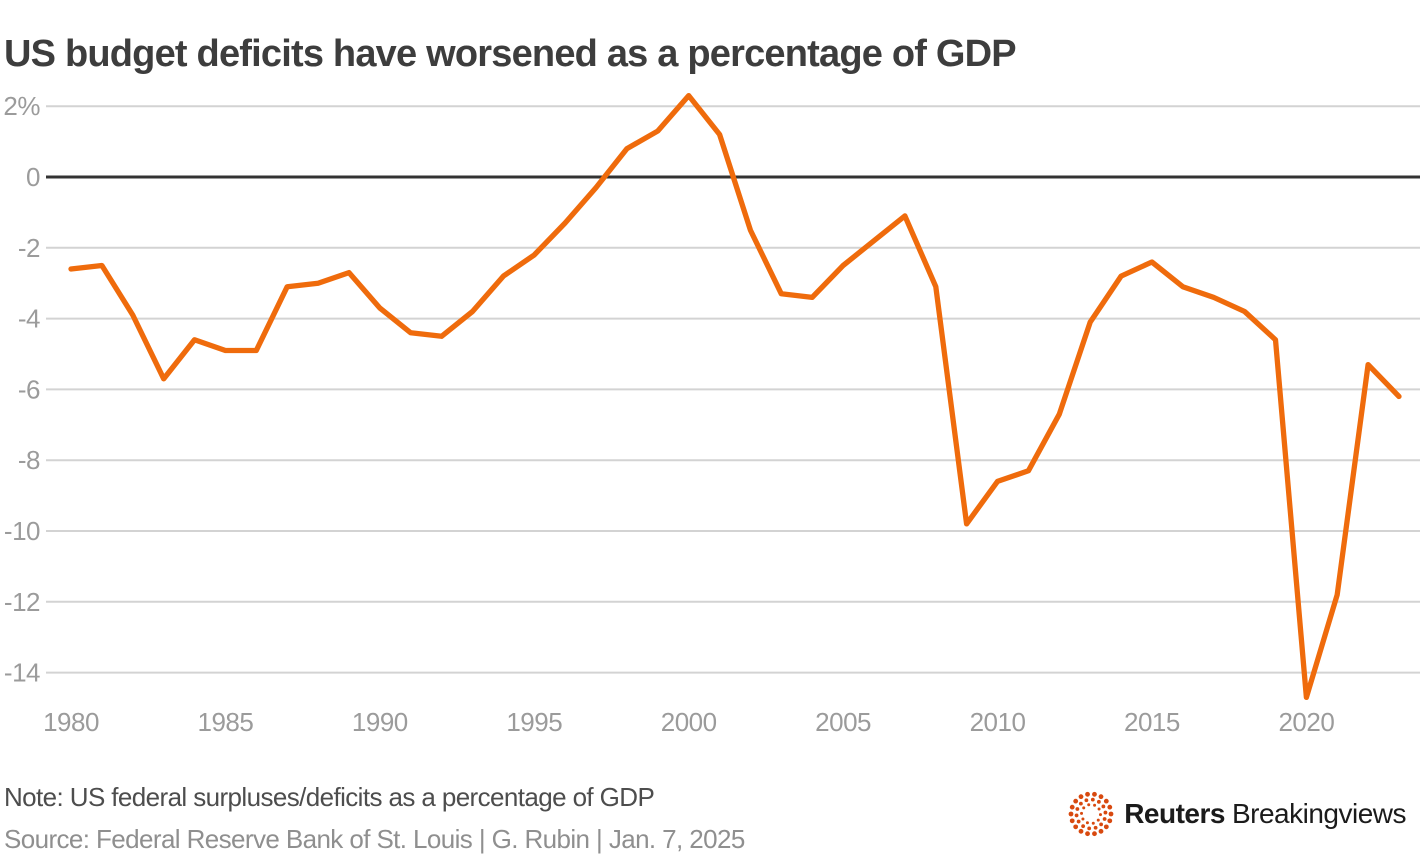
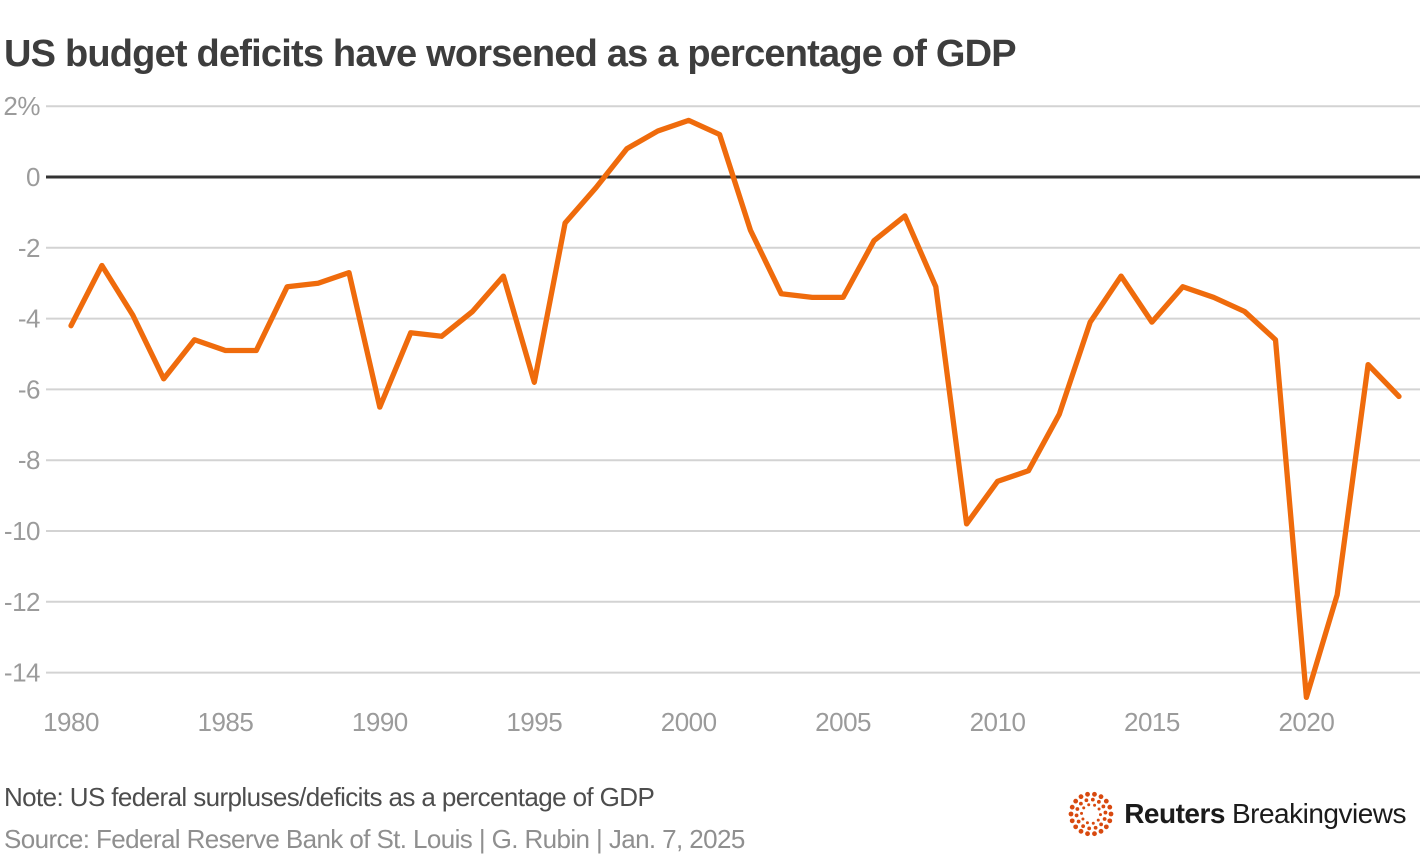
1980: -2.6% -> -4.2%
1990: -3.7% -> -6.5%
1995: -2.2% -> -5.8%
2000: 2.3% -> 1.6%
2005: -2.5% -> -3.4%
2015: -2.4% -> -4.1%
